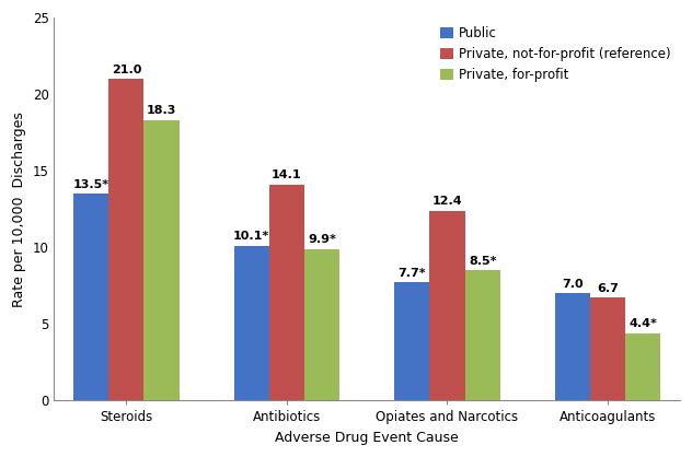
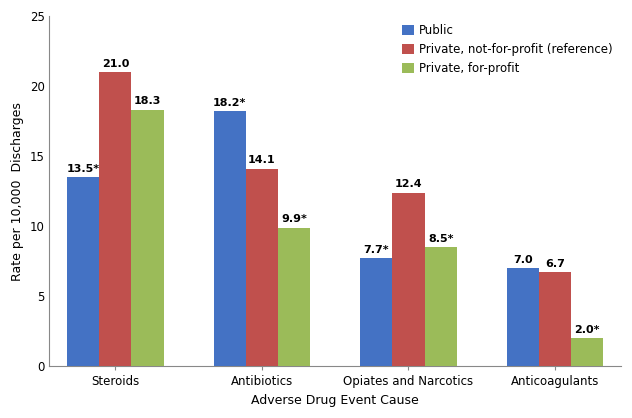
Public/Antibiotics: 10.1* -> 18.2*
Private, for-profit/Anticoagulants: 4.4* -> 2.0*
